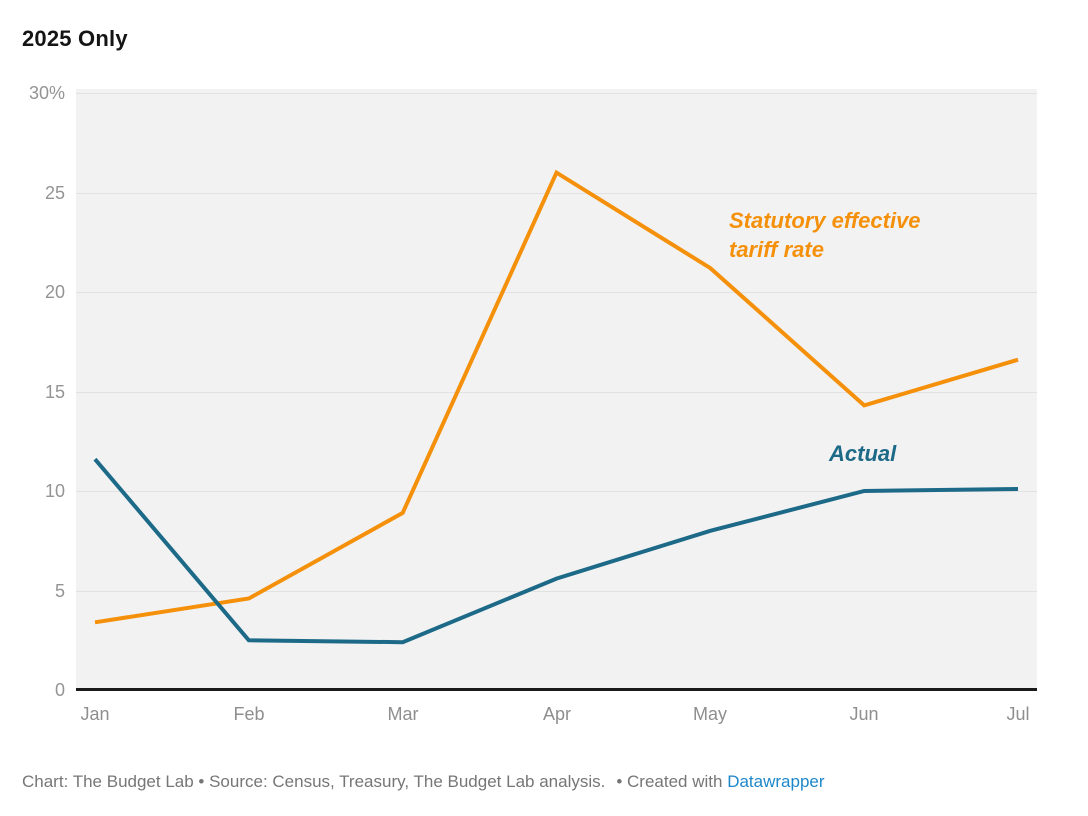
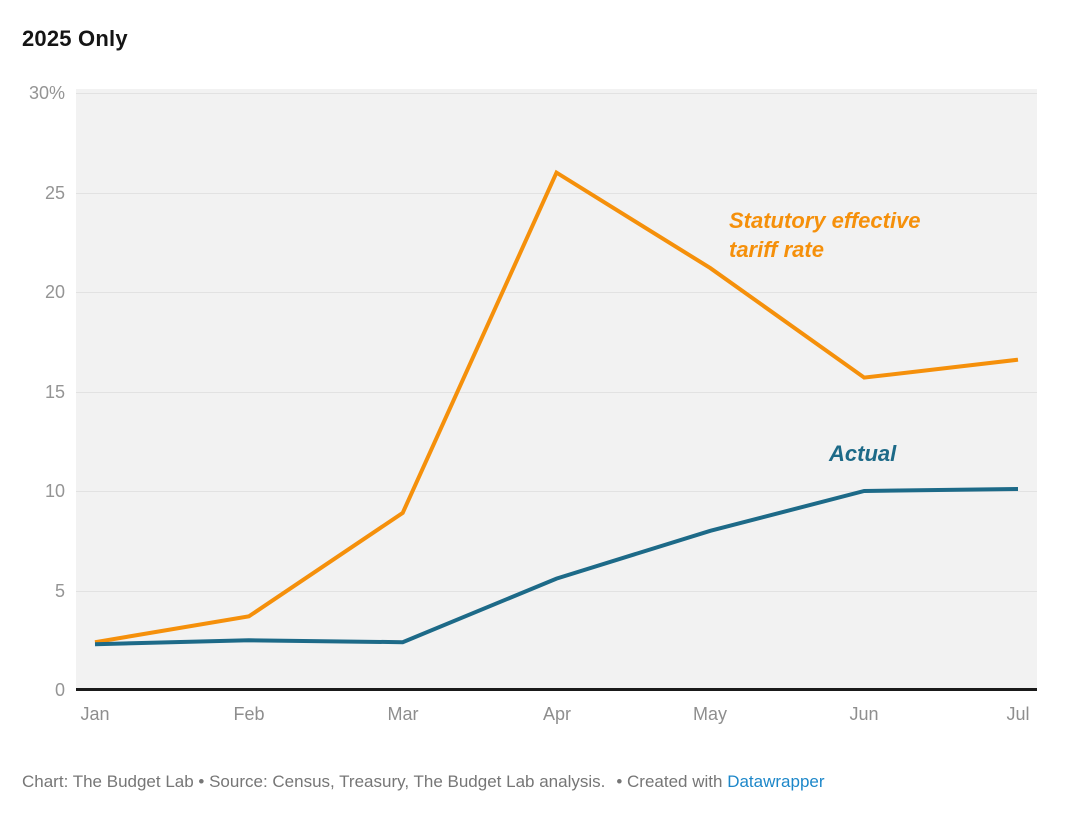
Statutory effective tariff rate/Jan: 3.4% -> 2.4%
Actual/Jan: 11.6% -> 2.3%
Statutory effective tariff rate/Feb: 4.6% -> 3.7%
Statutory effective tariff rate/Jun: 14.3% -> 15.7%
